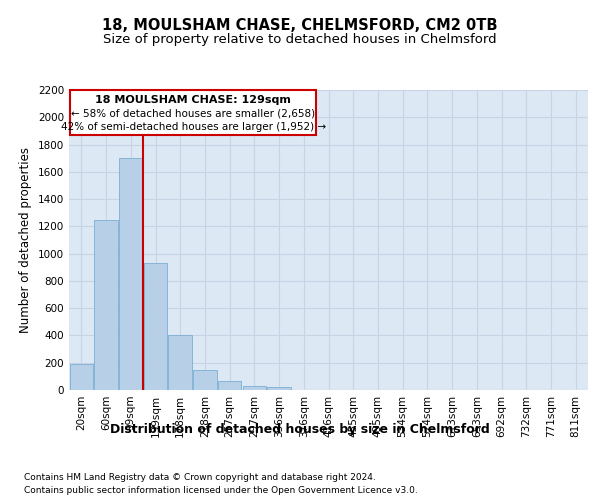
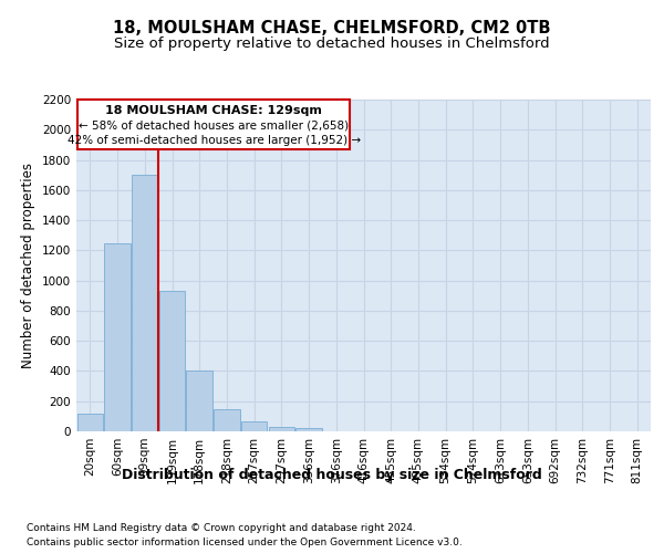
20sqm: 190 -> 120
